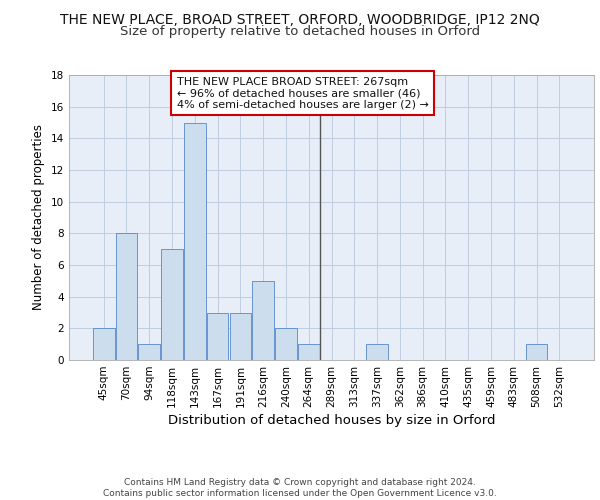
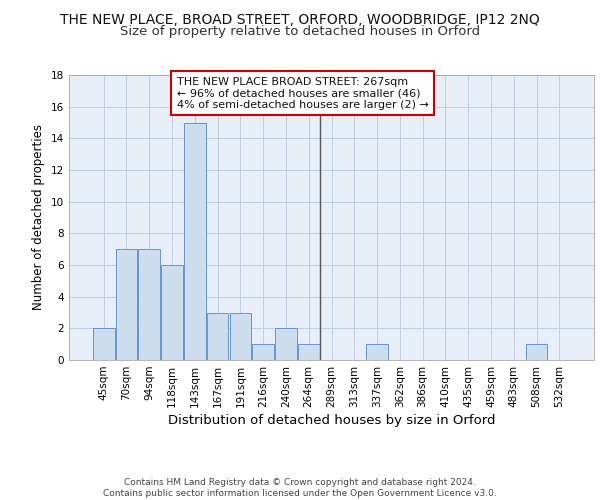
70sqm: 8 -> 7
94sqm: 1 -> 7
118sqm: 7 -> 6
216sqm: 5 -> 1
